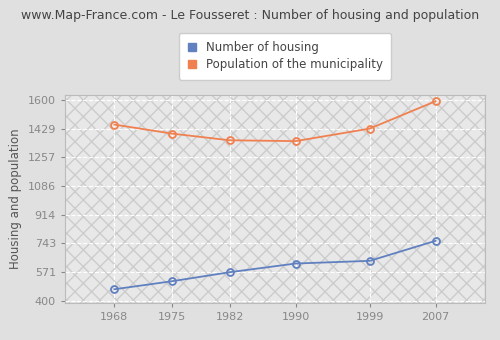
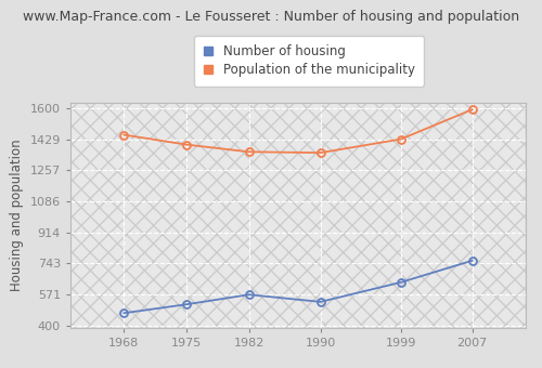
Number of housing/1990: 620 -> 530
